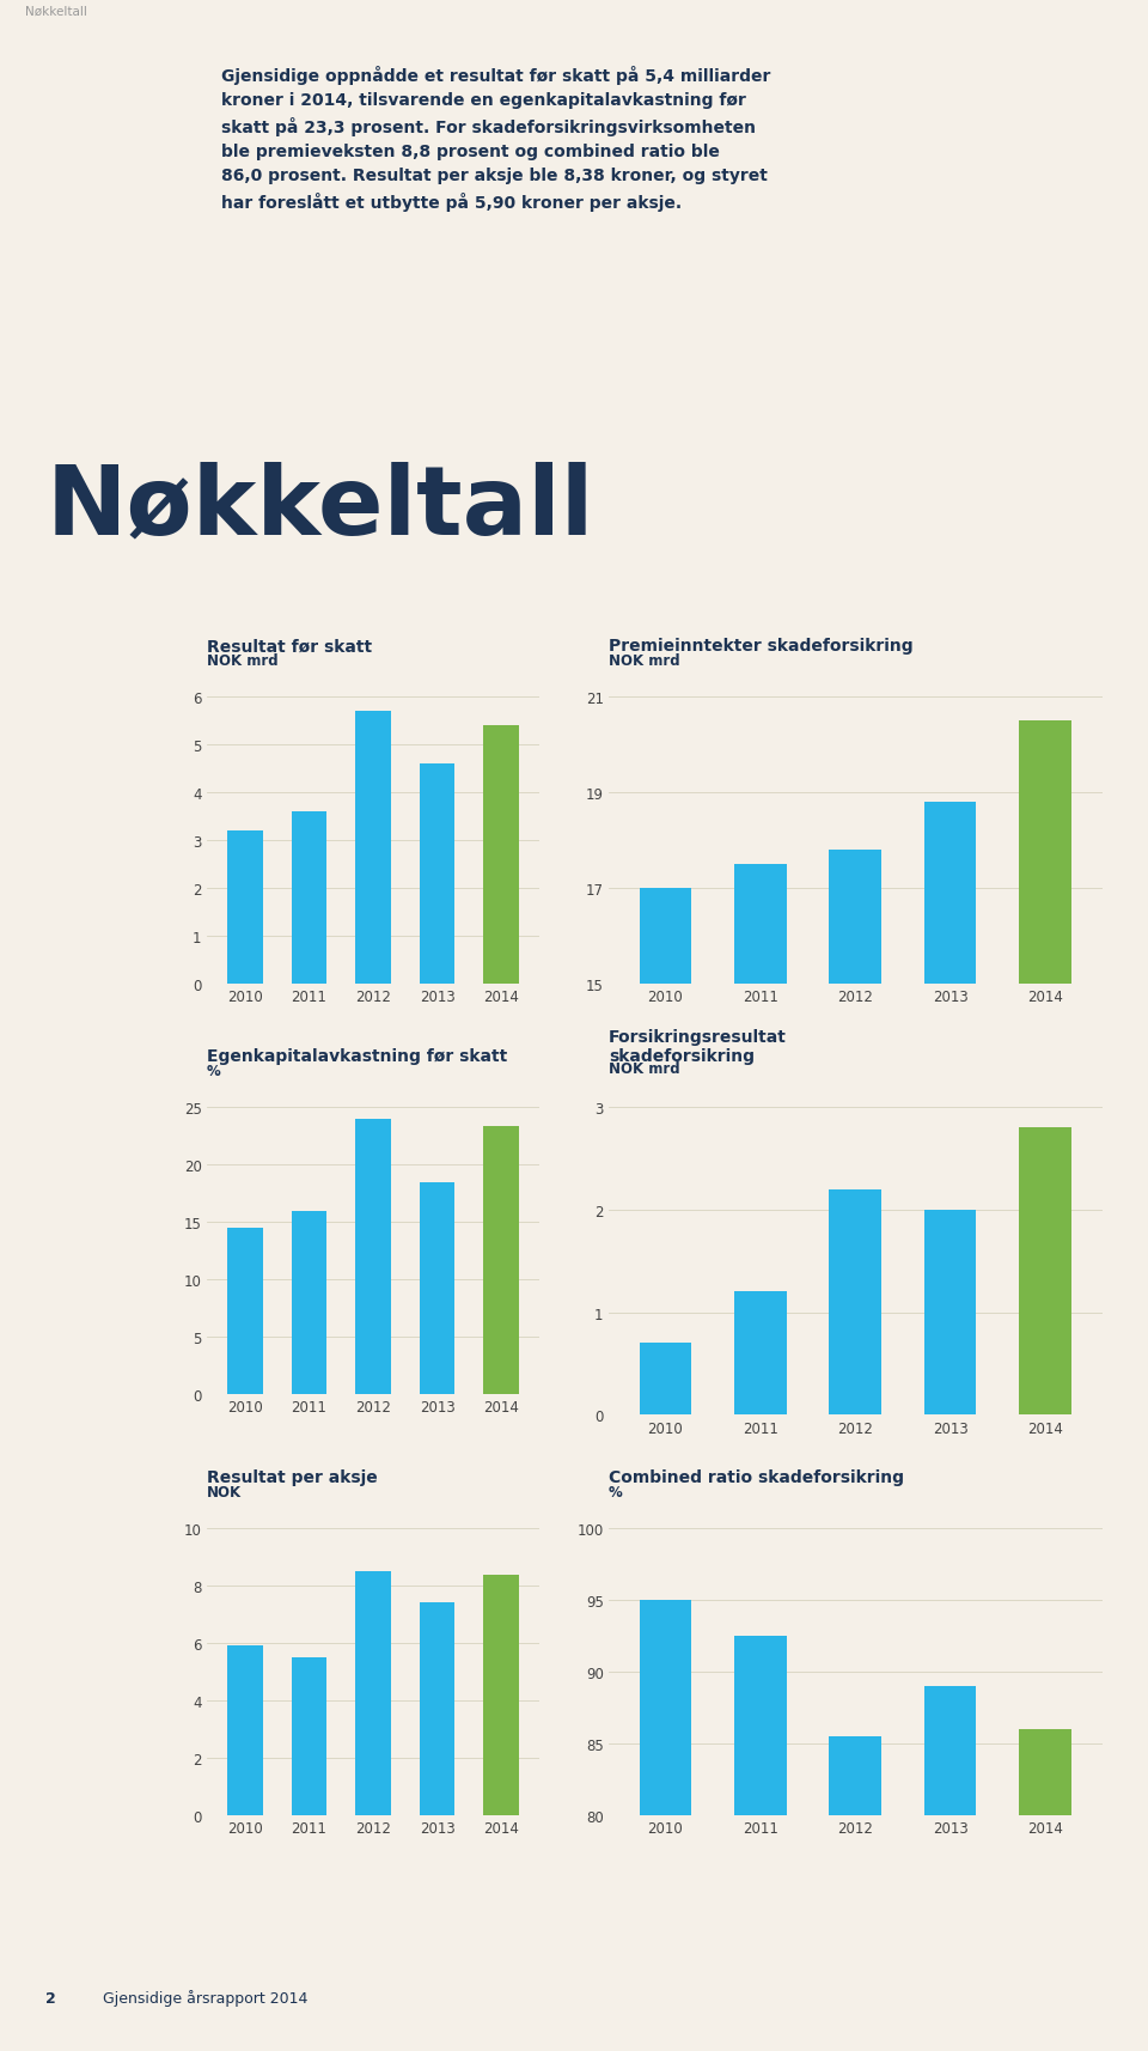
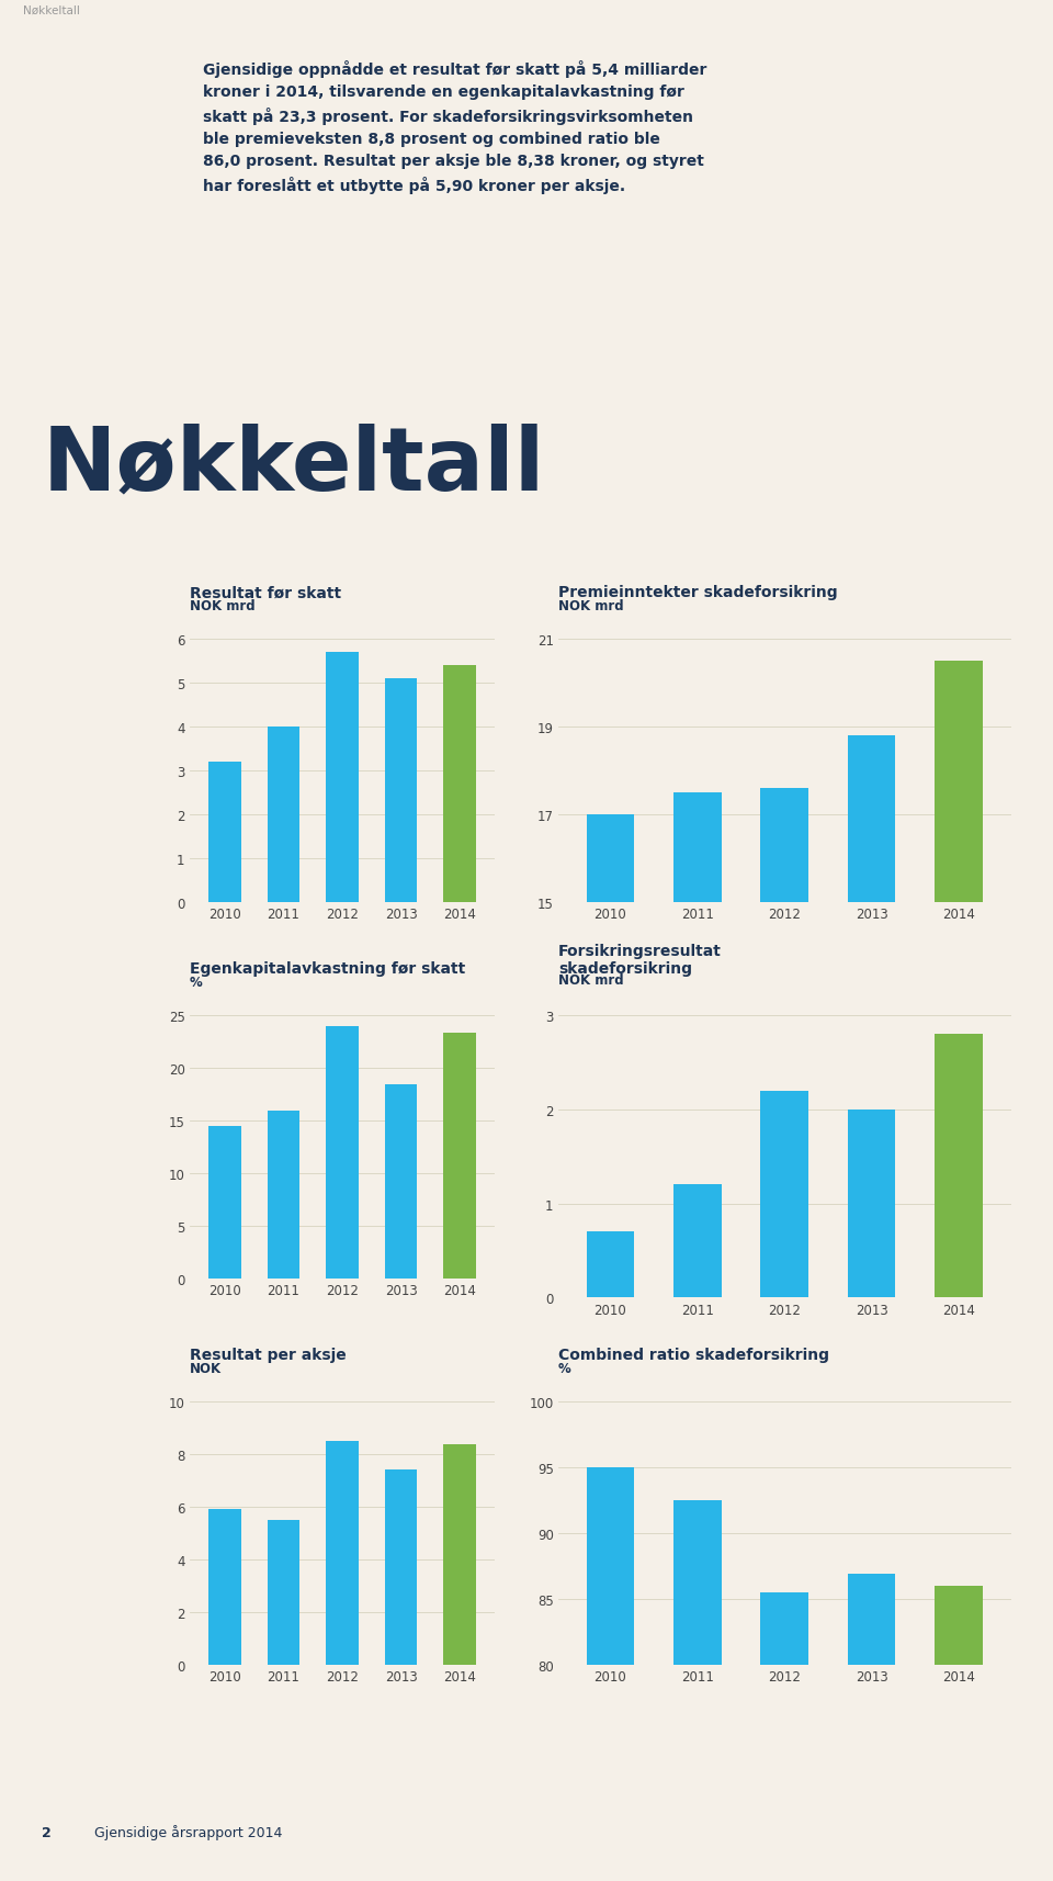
Resultat før skatt/2011: 3.6 -> 4.0
Resultat før skatt/2013: 4.6 -> 5.1
Premieinntekter skadeforsikring/2012: 17.8 -> 17.6
Combined ratio skadeforsikring/2013: 89.0 -> 86.9
